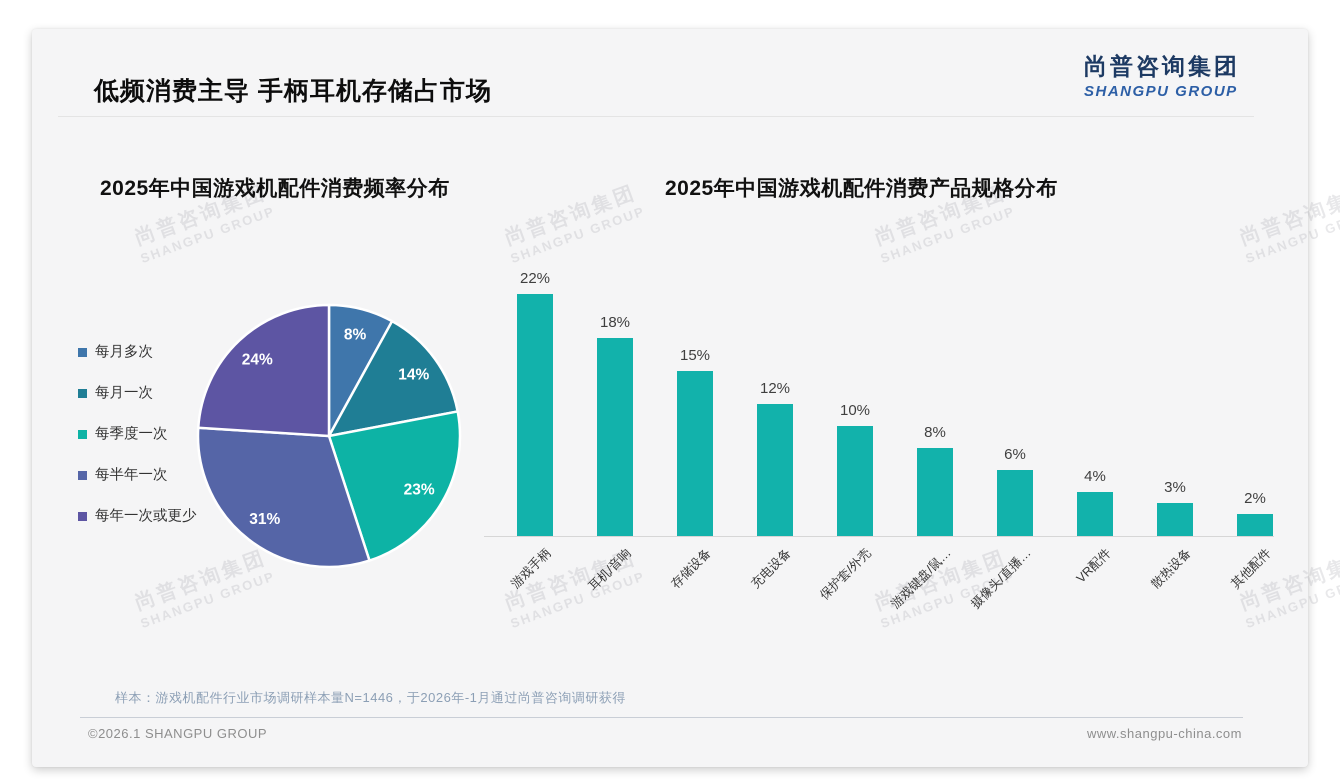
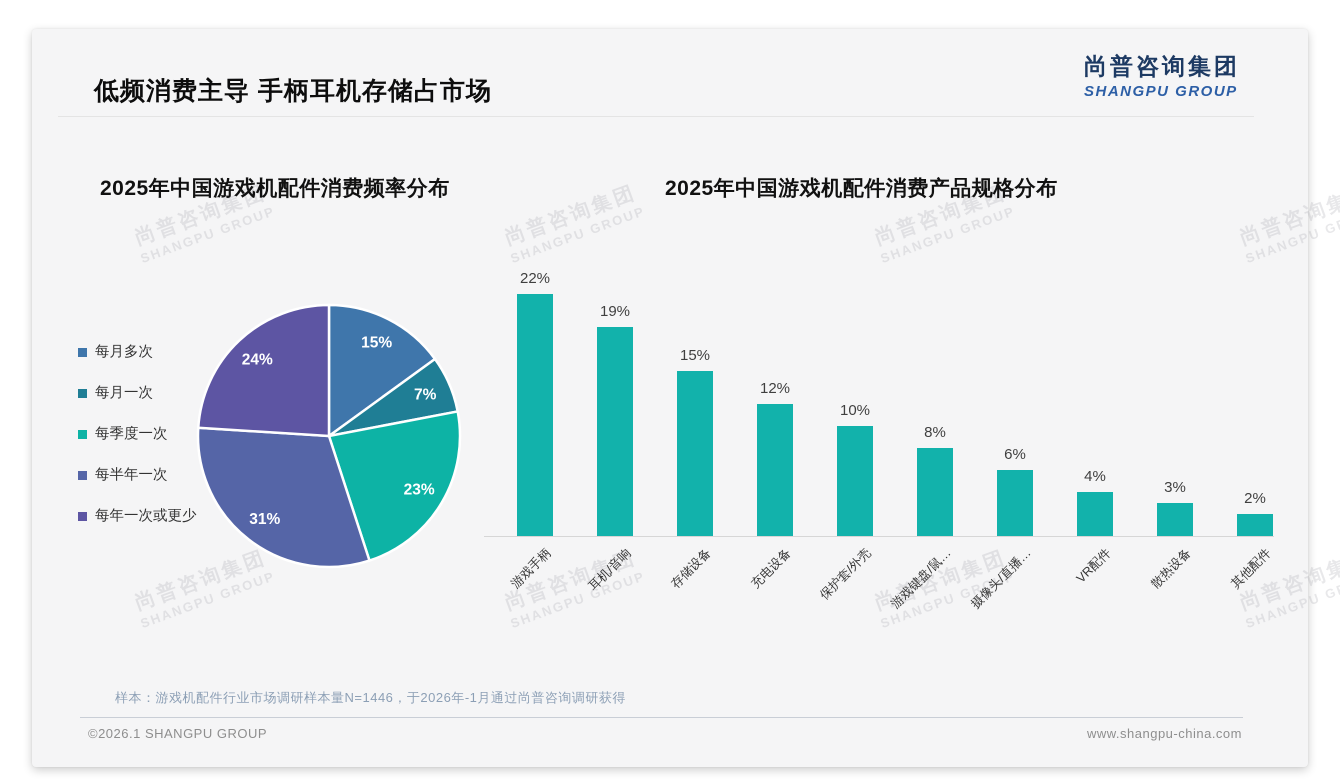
2025年中国游戏机配件消费频率分布/每月多次: 8% -> 15%
2025年中国游戏机配件消费频率分布/每月一次: 14% -> 7%
2025年中国游戏机配件消费产品规格分布/耳机/音响: 18% -> 19%
